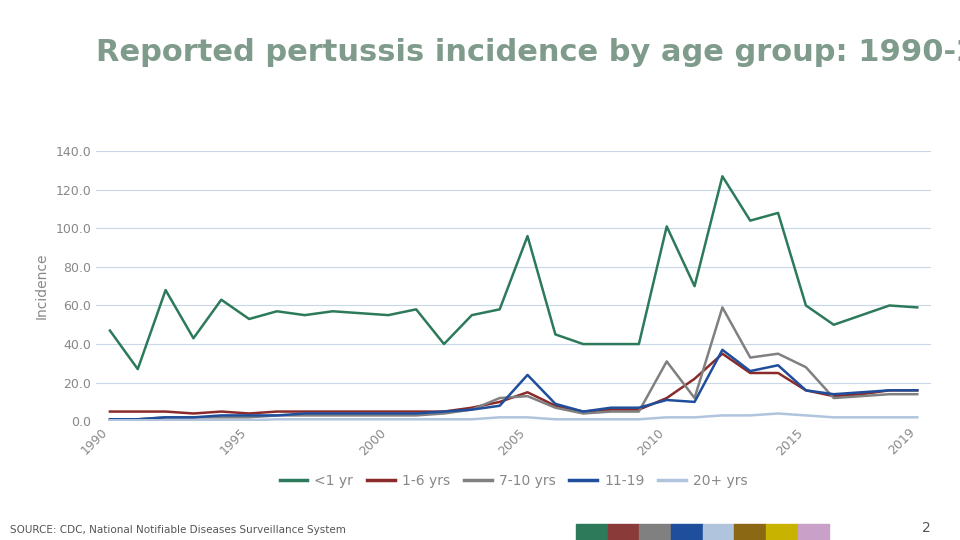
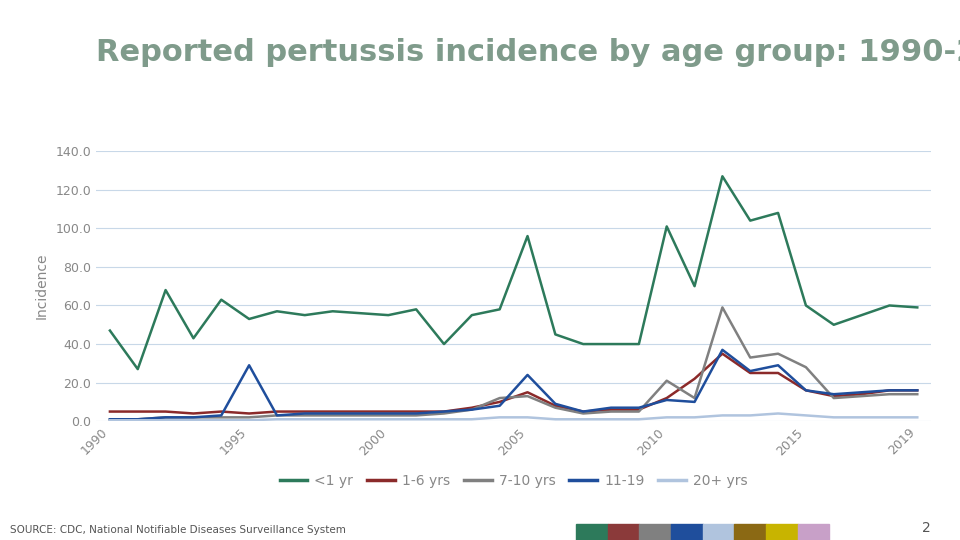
11-19/1995: 3 -> 29
7-10 yrs/2010: 31 -> 21
